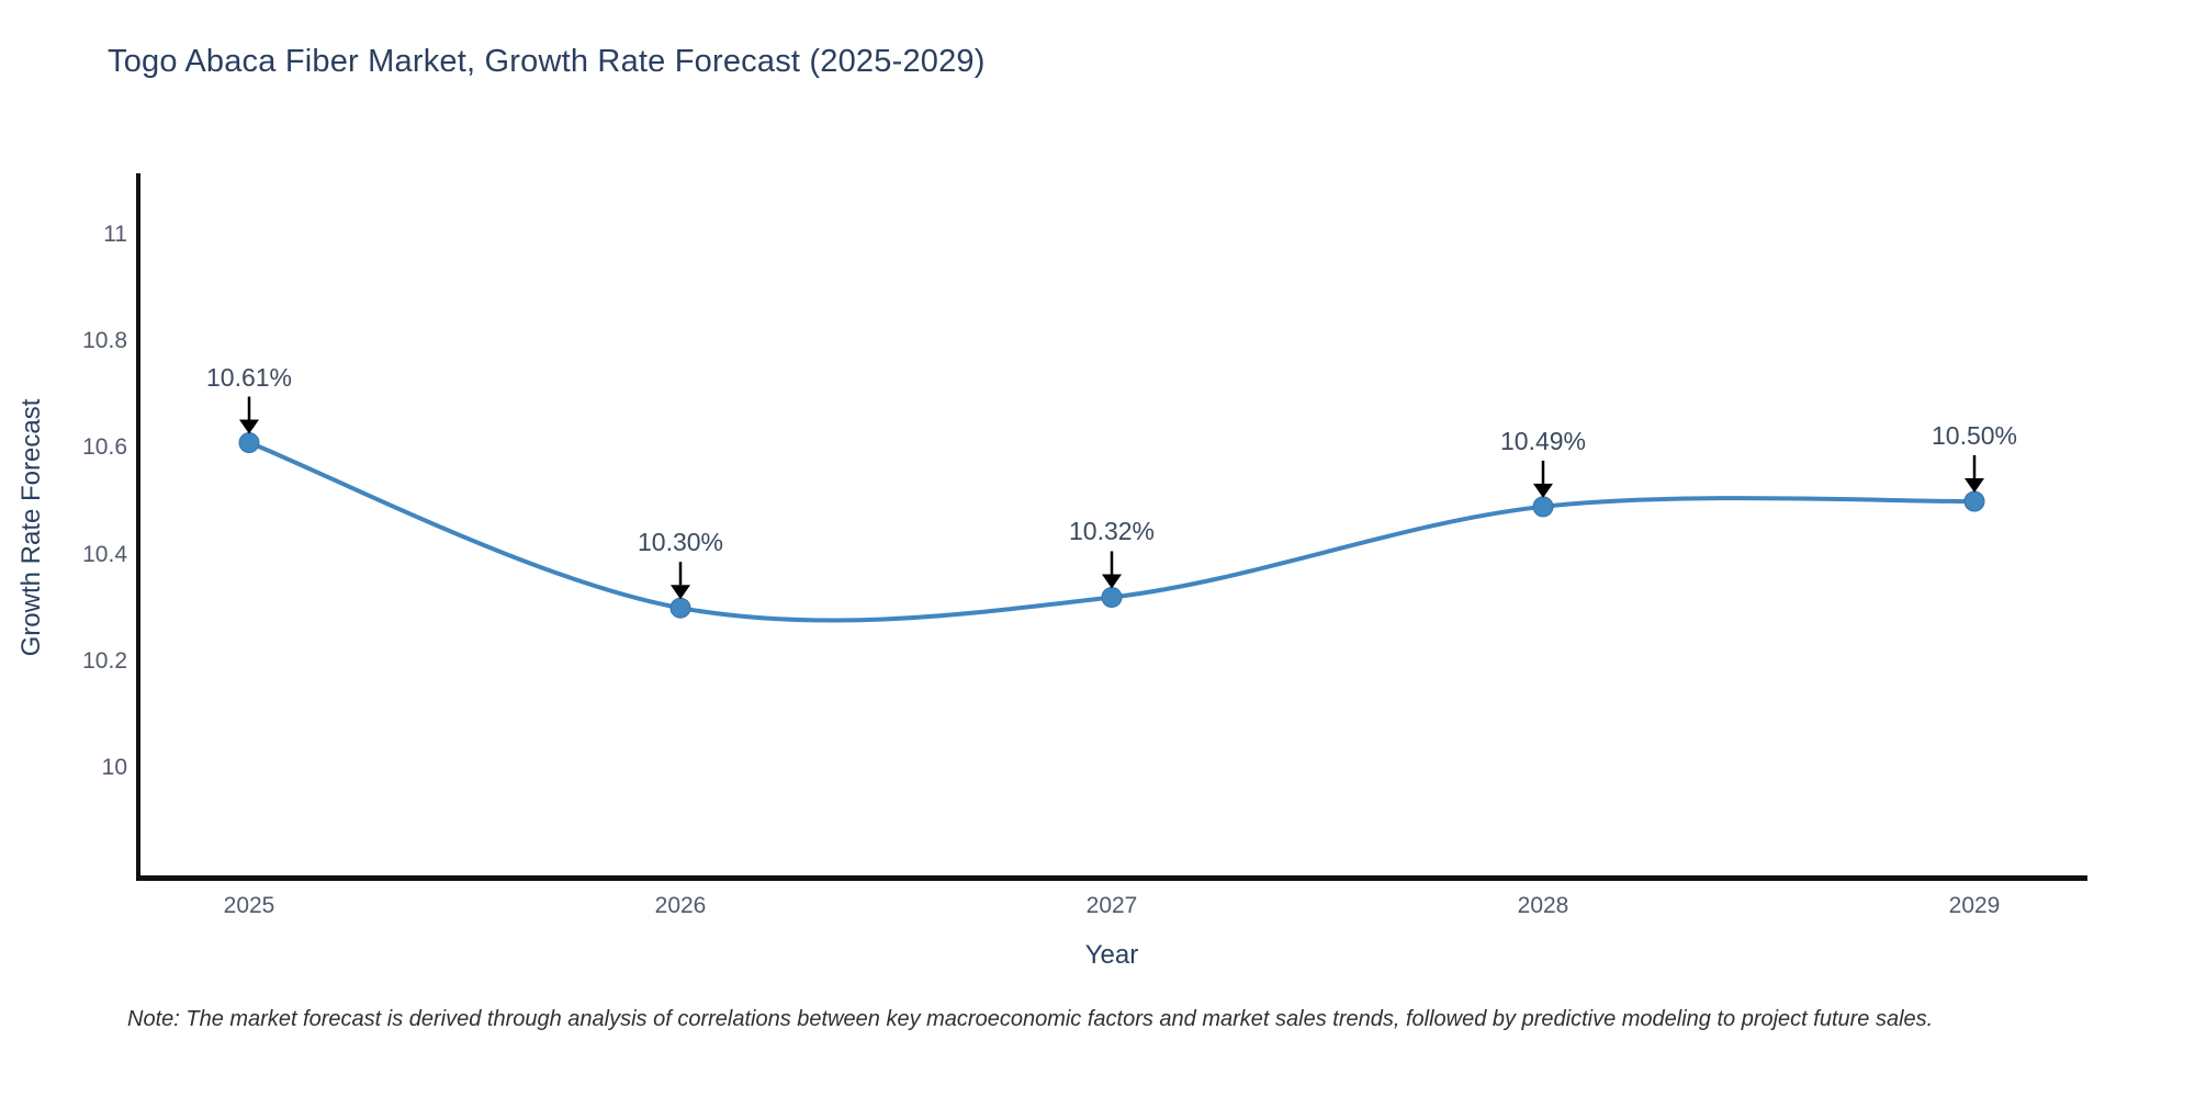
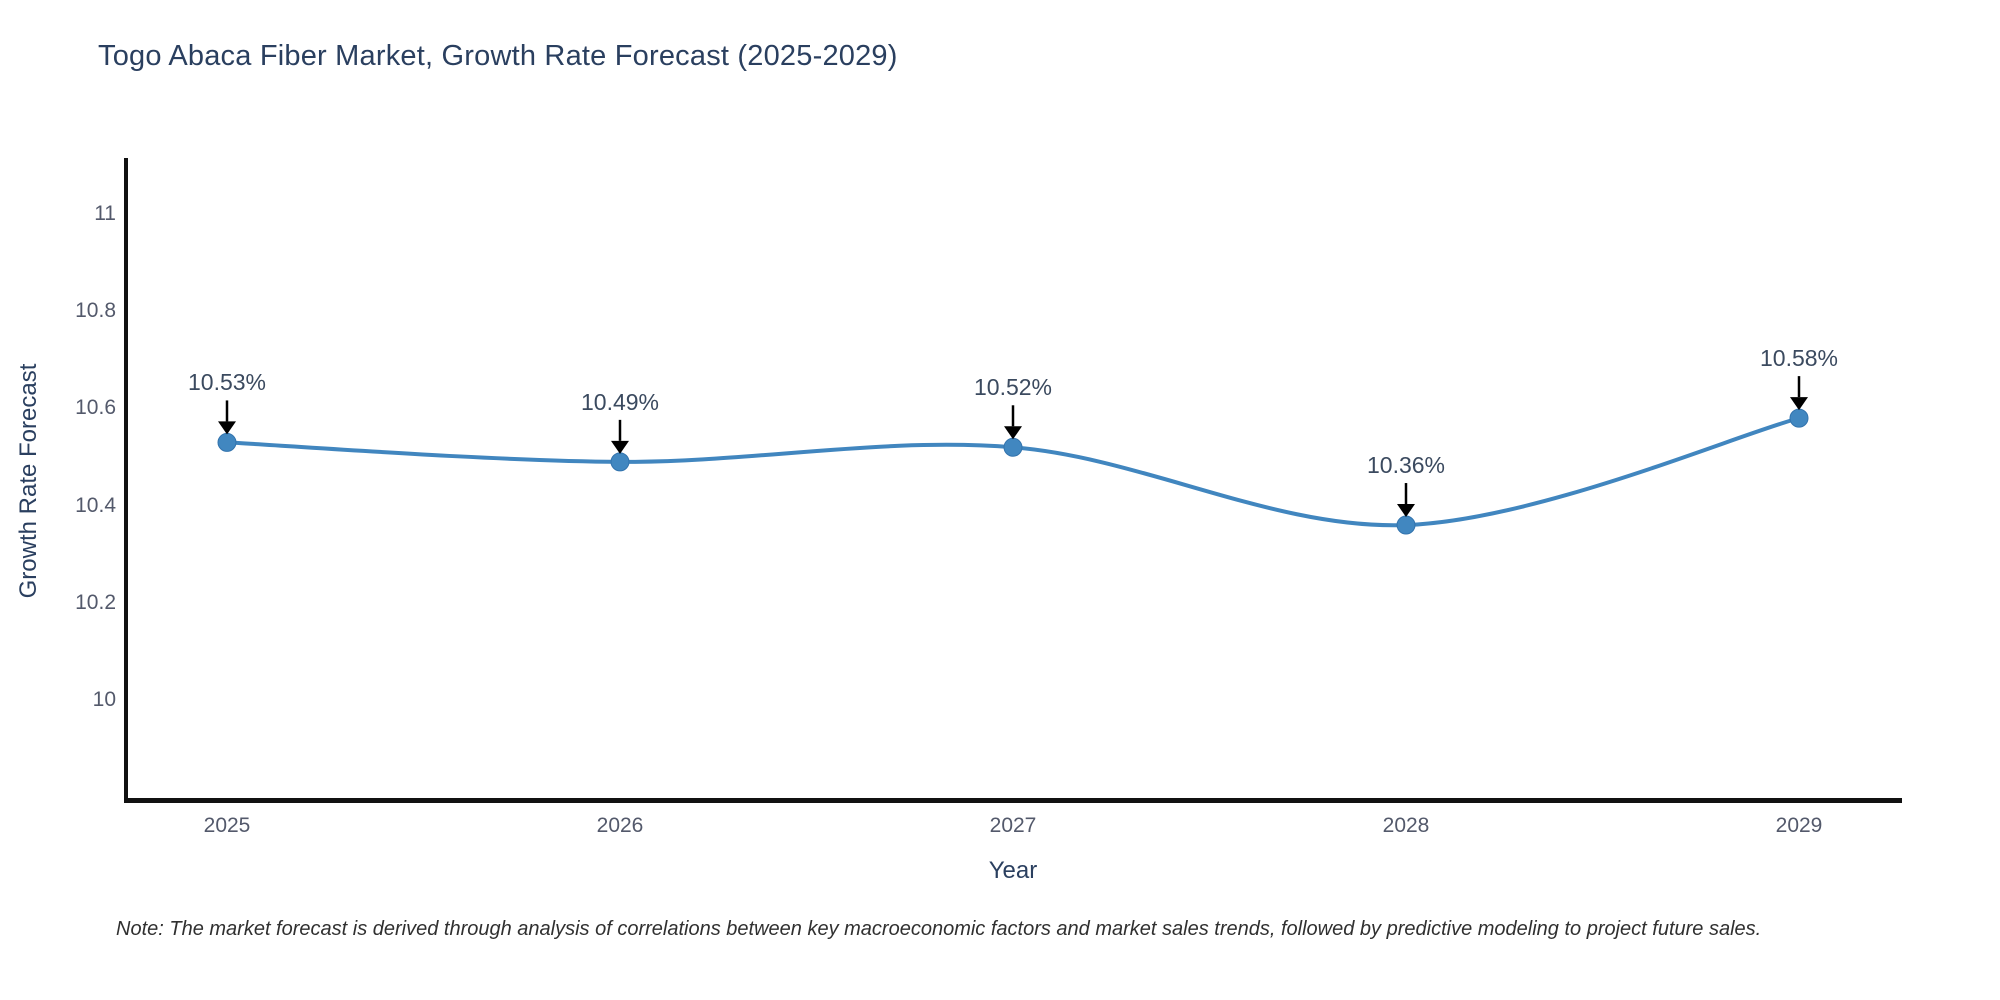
2025: 10.61% -> 10.53%
2026: 10.30% -> 10.49%
2027: 10.32% -> 10.52%
2028: 10.49% -> 10.36%
2029: 10.50% -> 10.58%
